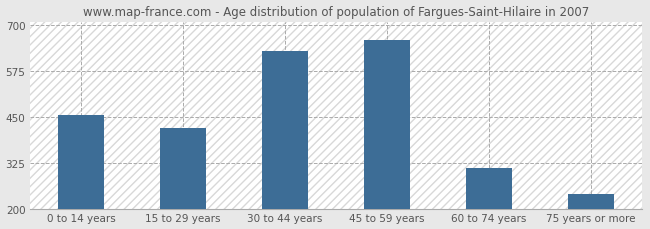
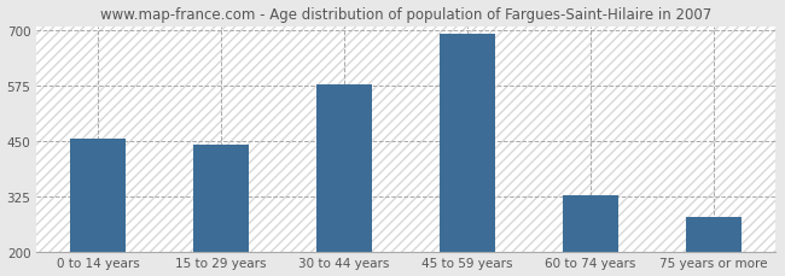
15 to 29 years: 420 -> 441
30 to 44 years: 630 -> 578
45 to 59 years: 660 -> 693
60 to 74 years: 310 -> 328
75 years or more: 240 -> 278
